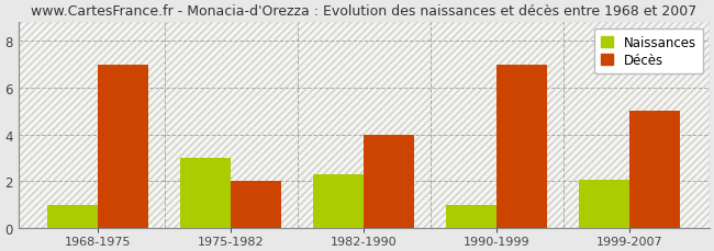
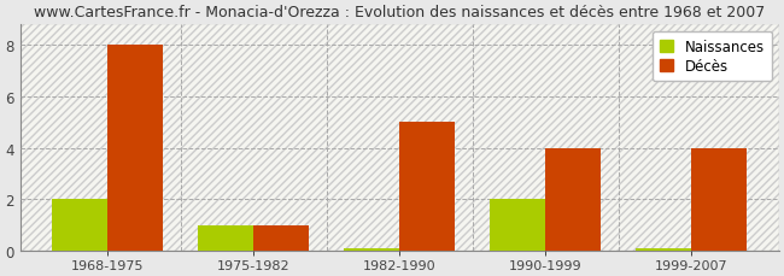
Naissances/1968-1975: 1.00 -> 2.00
Décès/1968-1975: 7 -> 8
Naissances/1975-1982: 3.00 -> 1.00
Décès/1975-1982: 2 -> 1
Naissances/1982-1990: 2.30 -> 0.08
Décès/1982-1990: 4 -> 5
Naissances/1990-1999: 1.00 -> 2.00
Décès/1990-1999: 7 -> 4
Naissances/1999-2007: 2.05 -> 0.08
Décès/1999-2007: 5 -> 4
